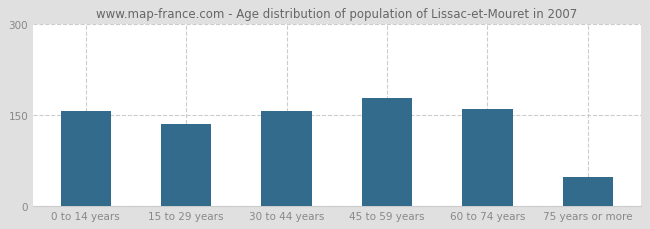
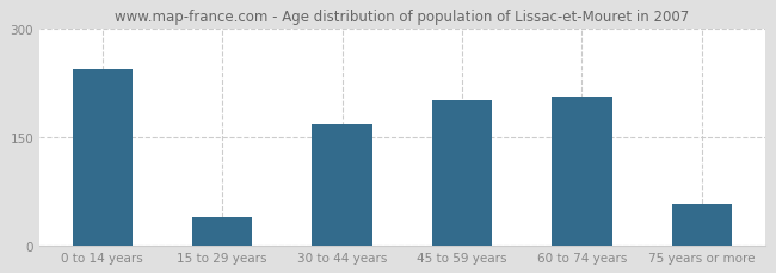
0 to 14 years: 157 -> 244
15 to 29 years: 136 -> 40
30 to 44 years: 157 -> 168
45 to 59 years: 178 -> 202
60 to 74 years: 160 -> 206
75 years or more: 47 -> 58
